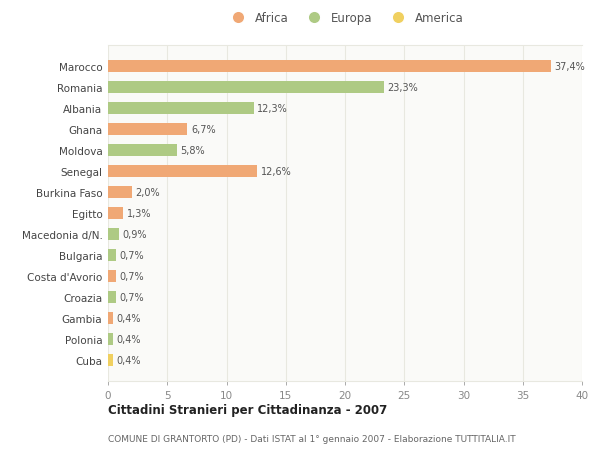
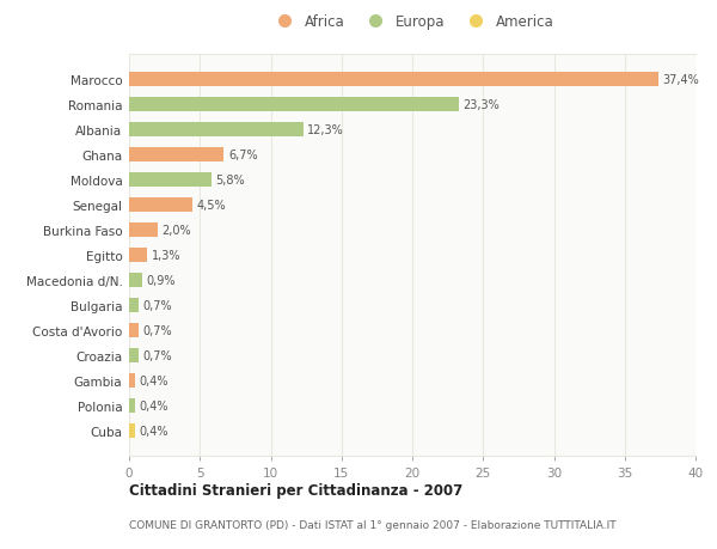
Senegal: 12,6% -> 4,5%
